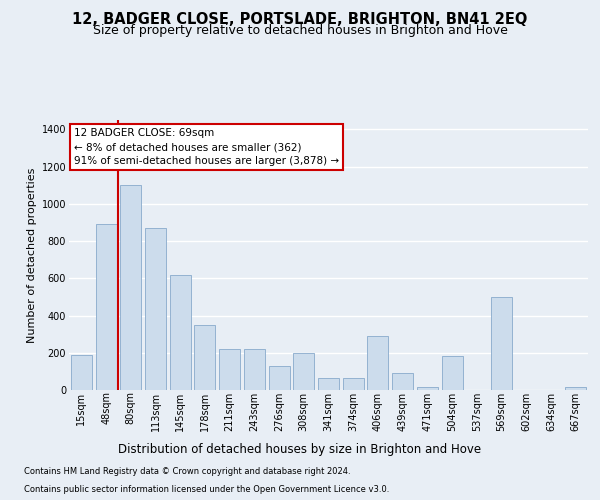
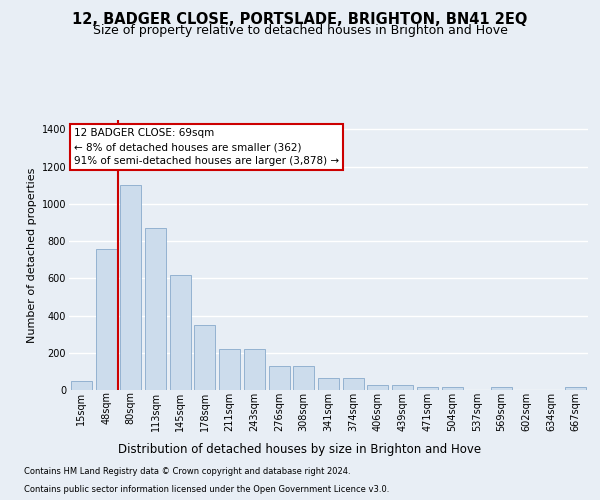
15sqm: 190 -> 50
48sqm: 890 -> 760
308sqm: 200 -> 130
406sqm: 290 -> 30
439sqm: 90 -> 30
504sqm: 180 -> 20
569sqm: 500 -> 20
